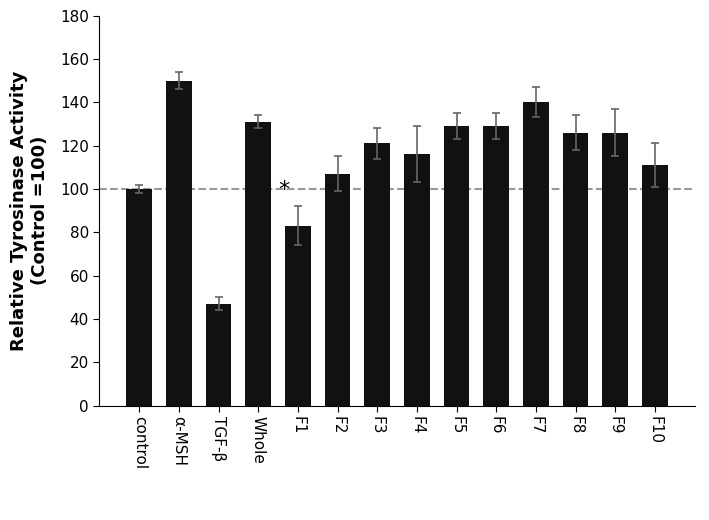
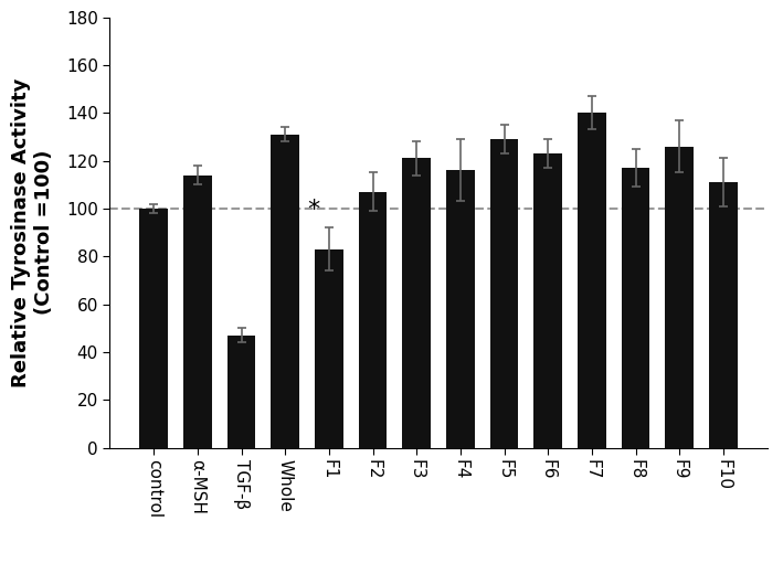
α-MSH: 150 -> 114
F6: 129 -> 123
F8: 126 -> 117
